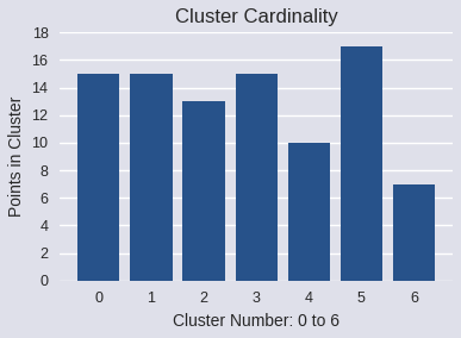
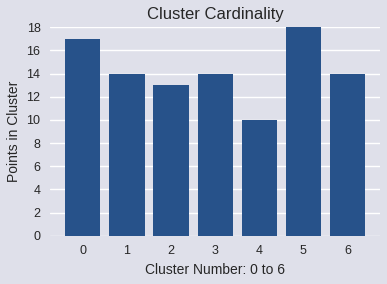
0: 15 -> 17
1: 15 -> 14
3: 15 -> 14
5: 17 -> 18
6: 7 -> 14
